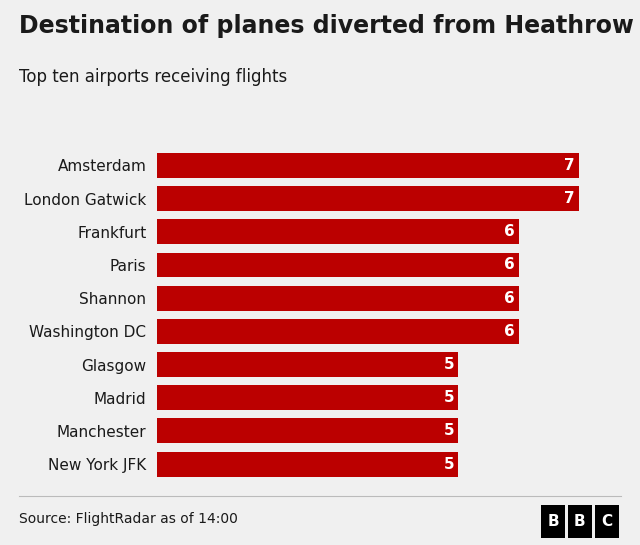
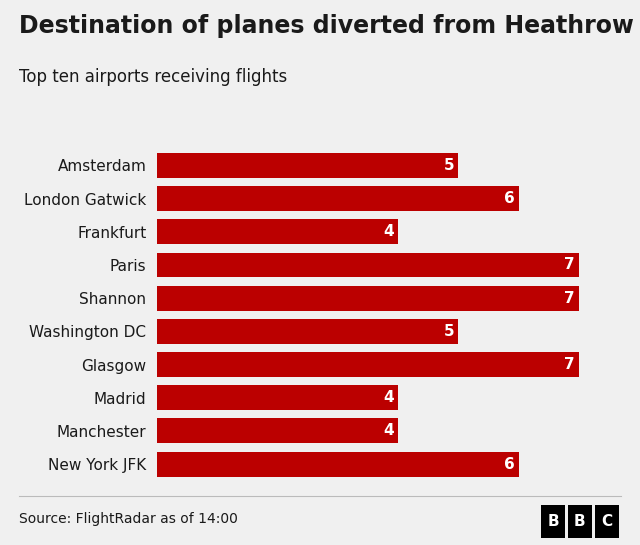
Amsterdam: 7 -> 5
London Gatwick: 7 -> 6
Frankfurt: 6 -> 4
Paris: 6 -> 7
Shannon: 6 -> 7
Washington DC: 6 -> 5
Glasgow: 5 -> 7
Madrid: 5 -> 4
Manchester: 5 -> 4
New York JFK: 5 -> 6
